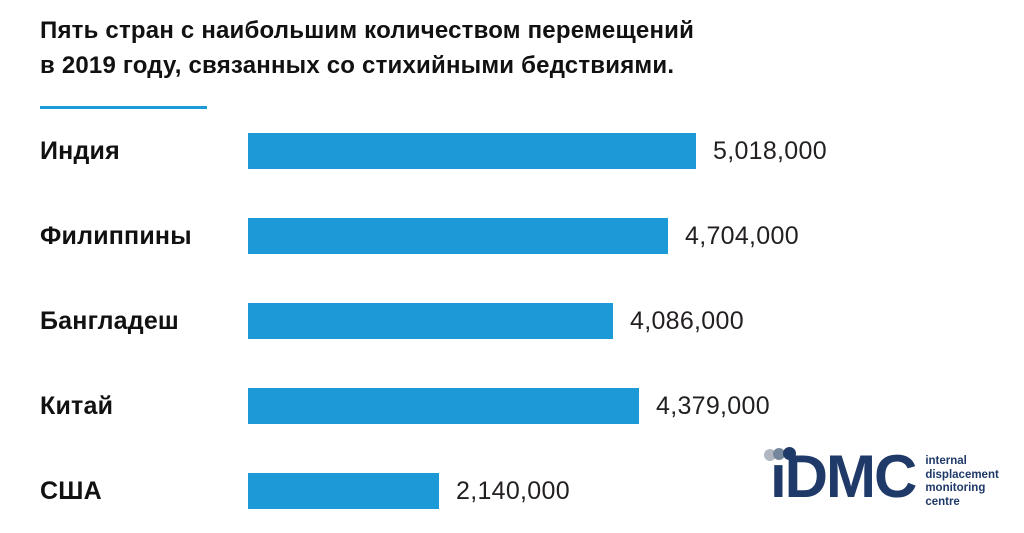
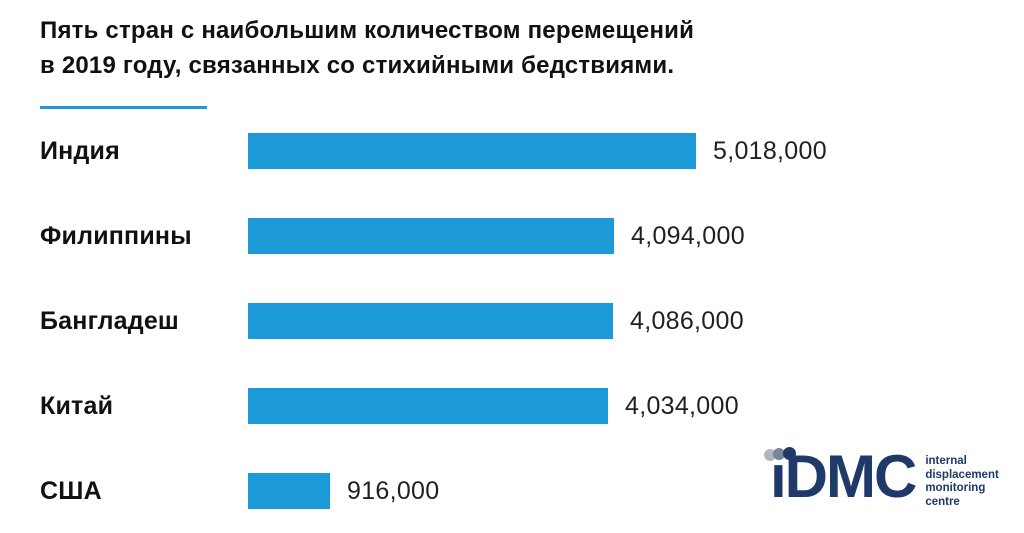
Филиппины: 4,704,000 -> 4,094,000
Китай: 4,379,000 -> 4,034,000
США: 2,140,000 -> 916,000
